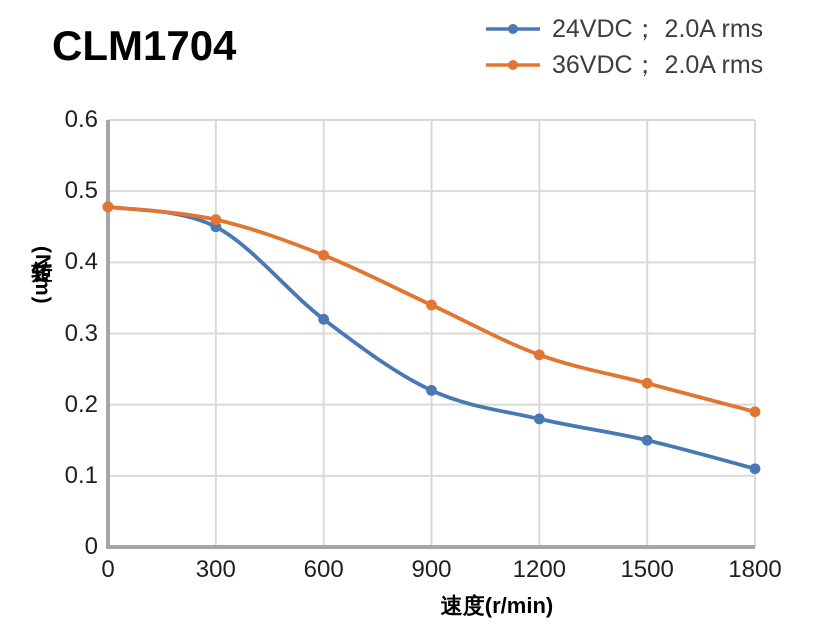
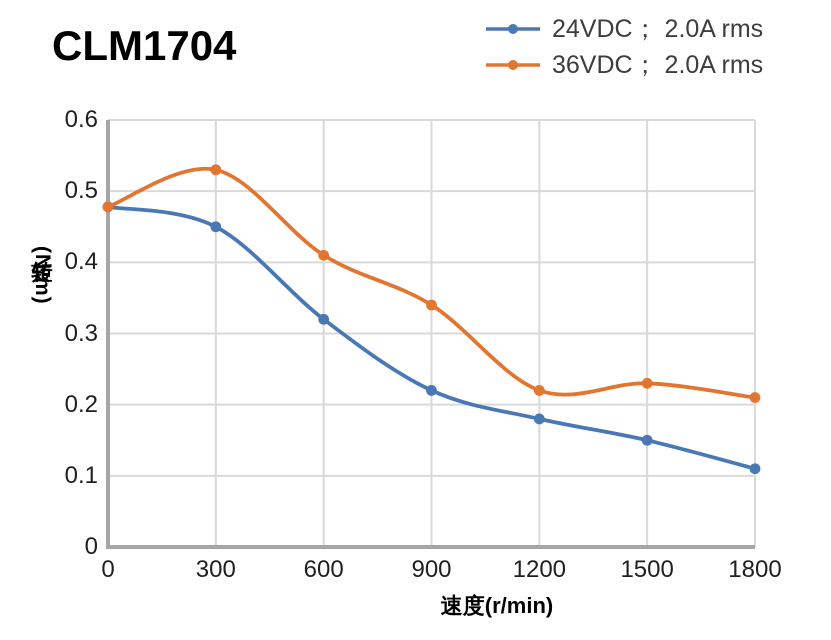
36VDC； 2.0A rms/300: 0.46 -> 0.53
36VDC； 2.0A rms/1200: 0.27 -> 0.22
36VDC； 2.0A rms/1800: 0.19 -> 0.21
